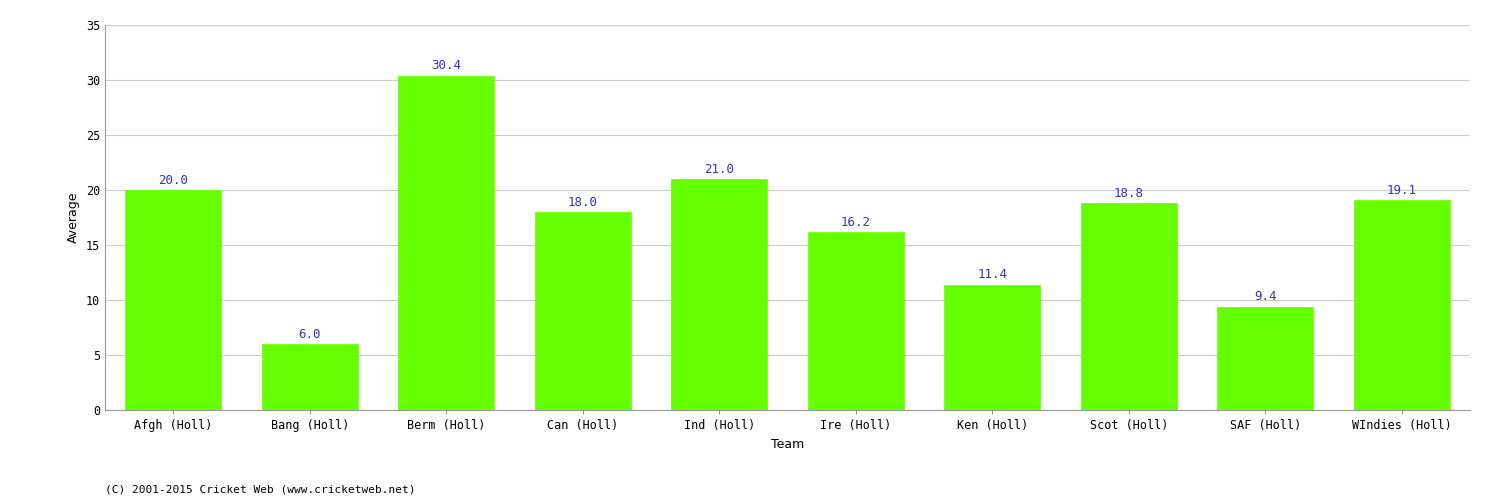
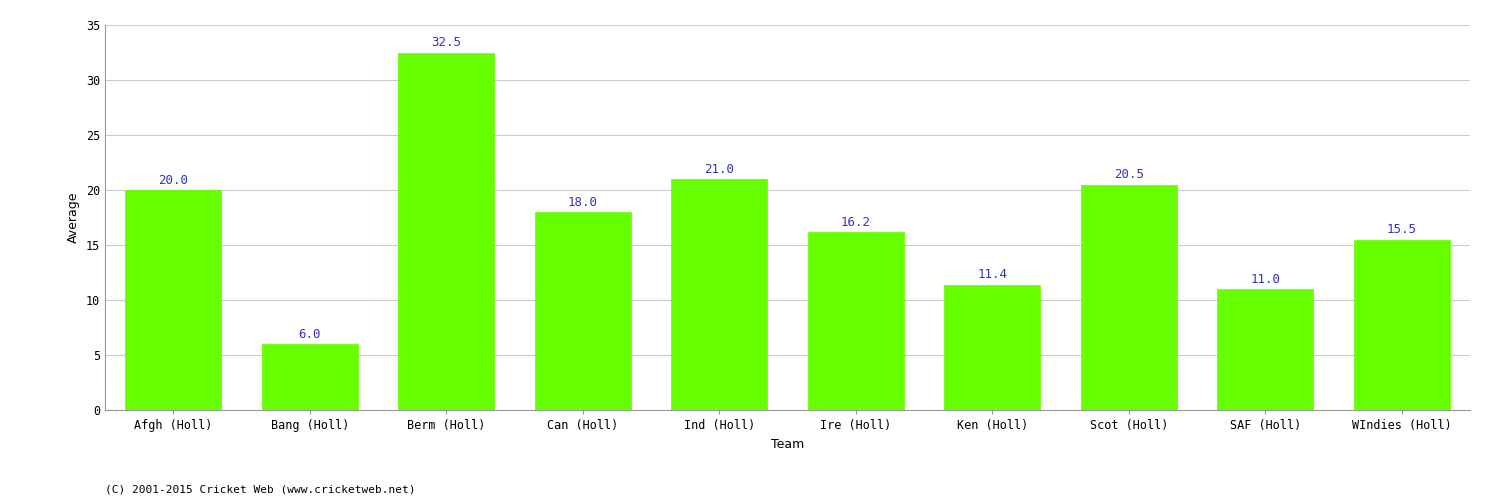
Berm (Holl): 30.4 -> 32.5
Scot (Holl): 18.8 -> 20.5
SAF (Holl): 9.4 -> 11.0
WIndies (Holl): 19.1 -> 15.5
